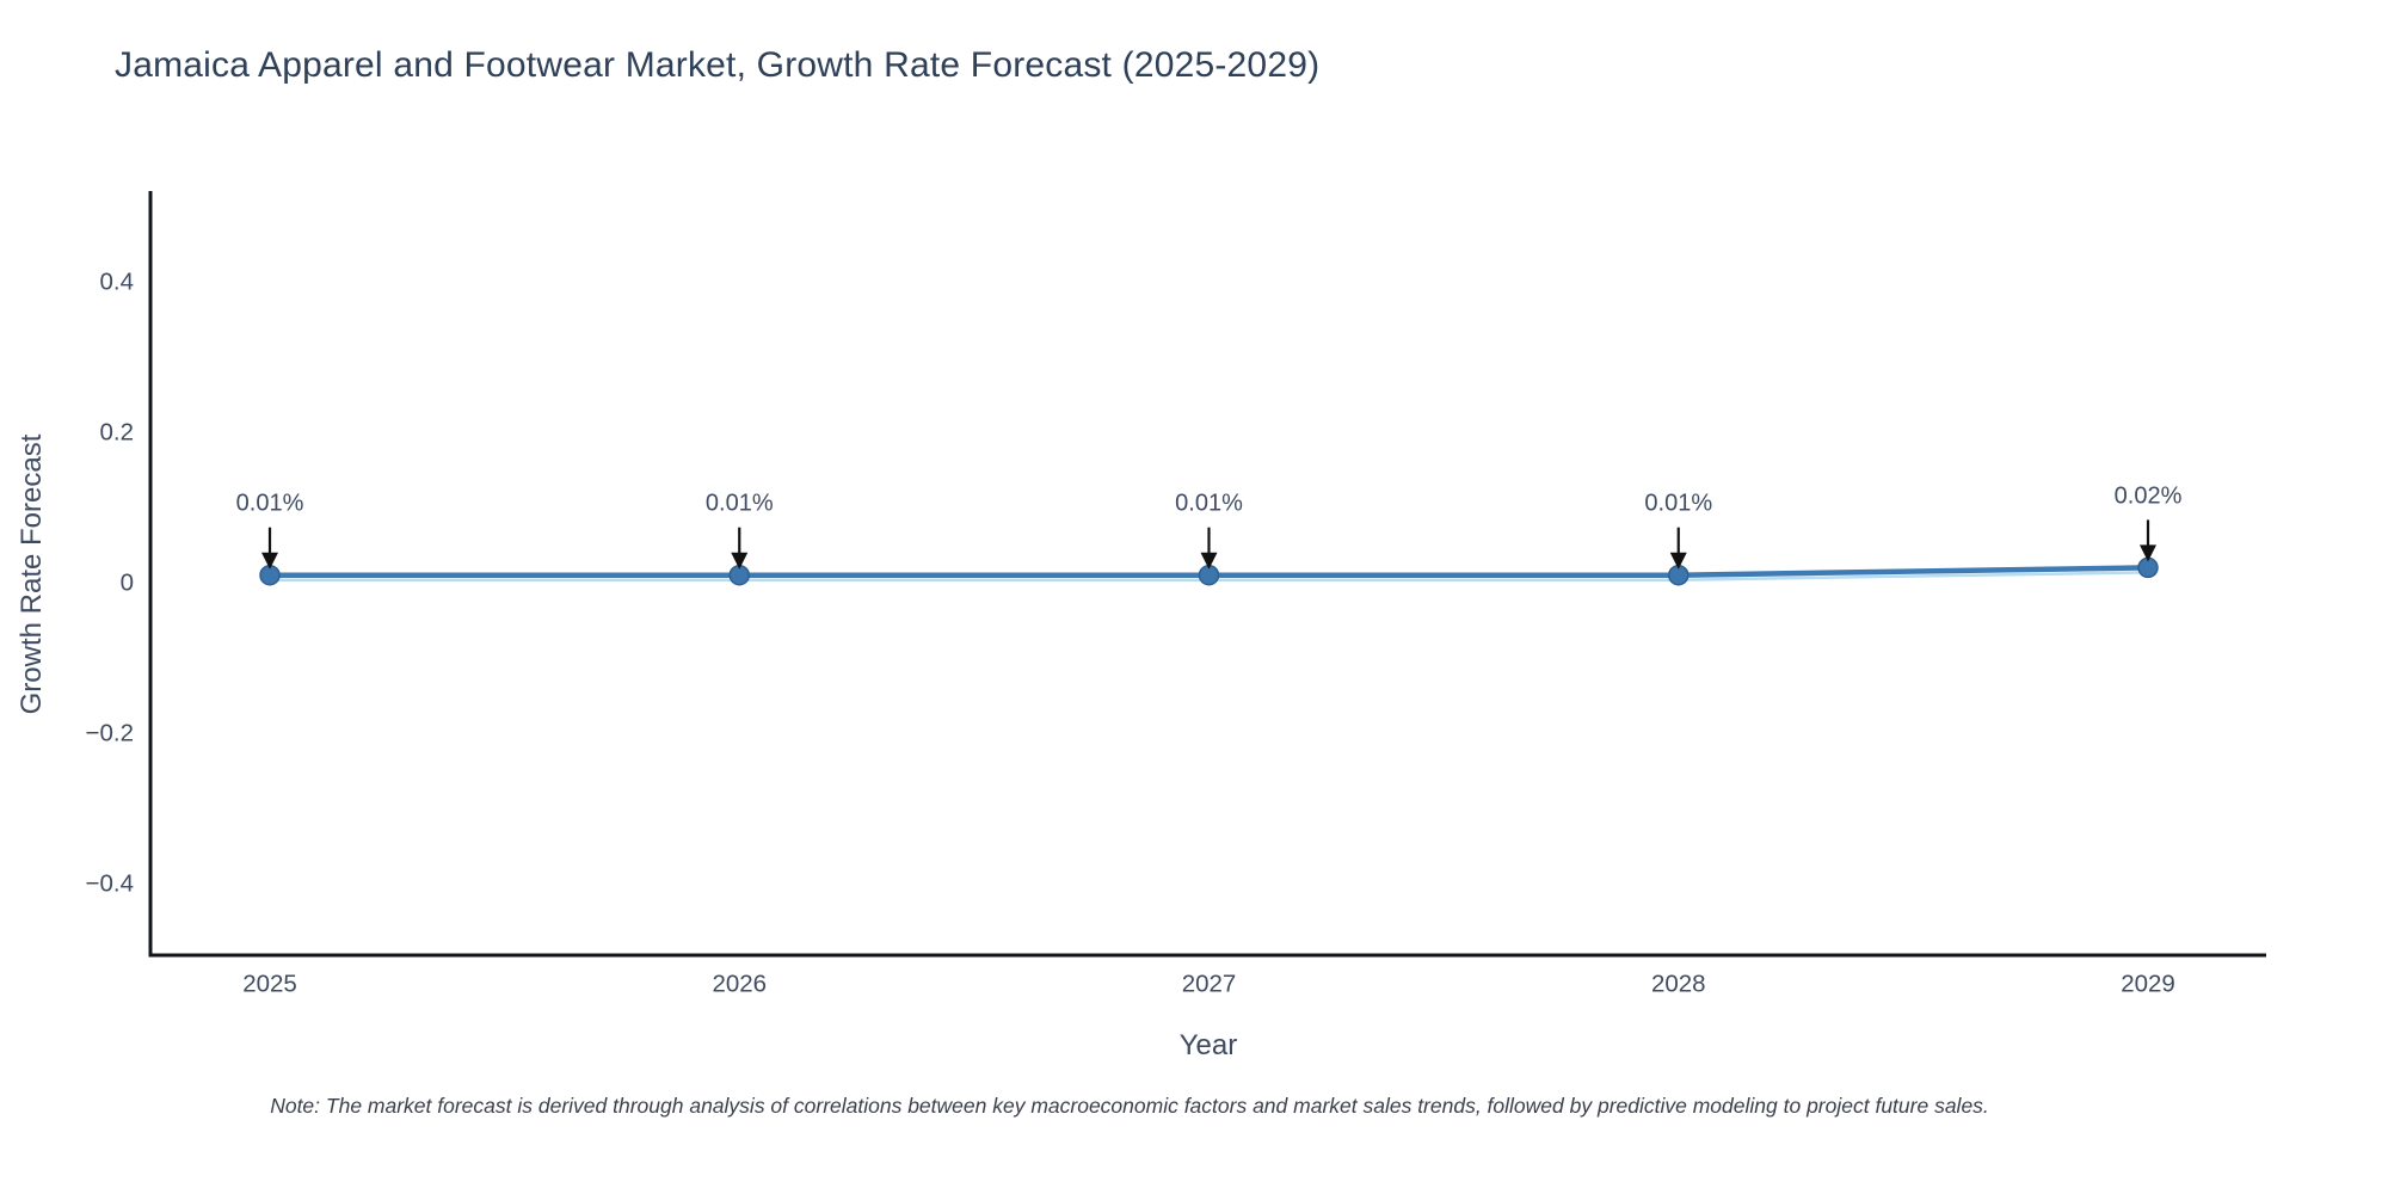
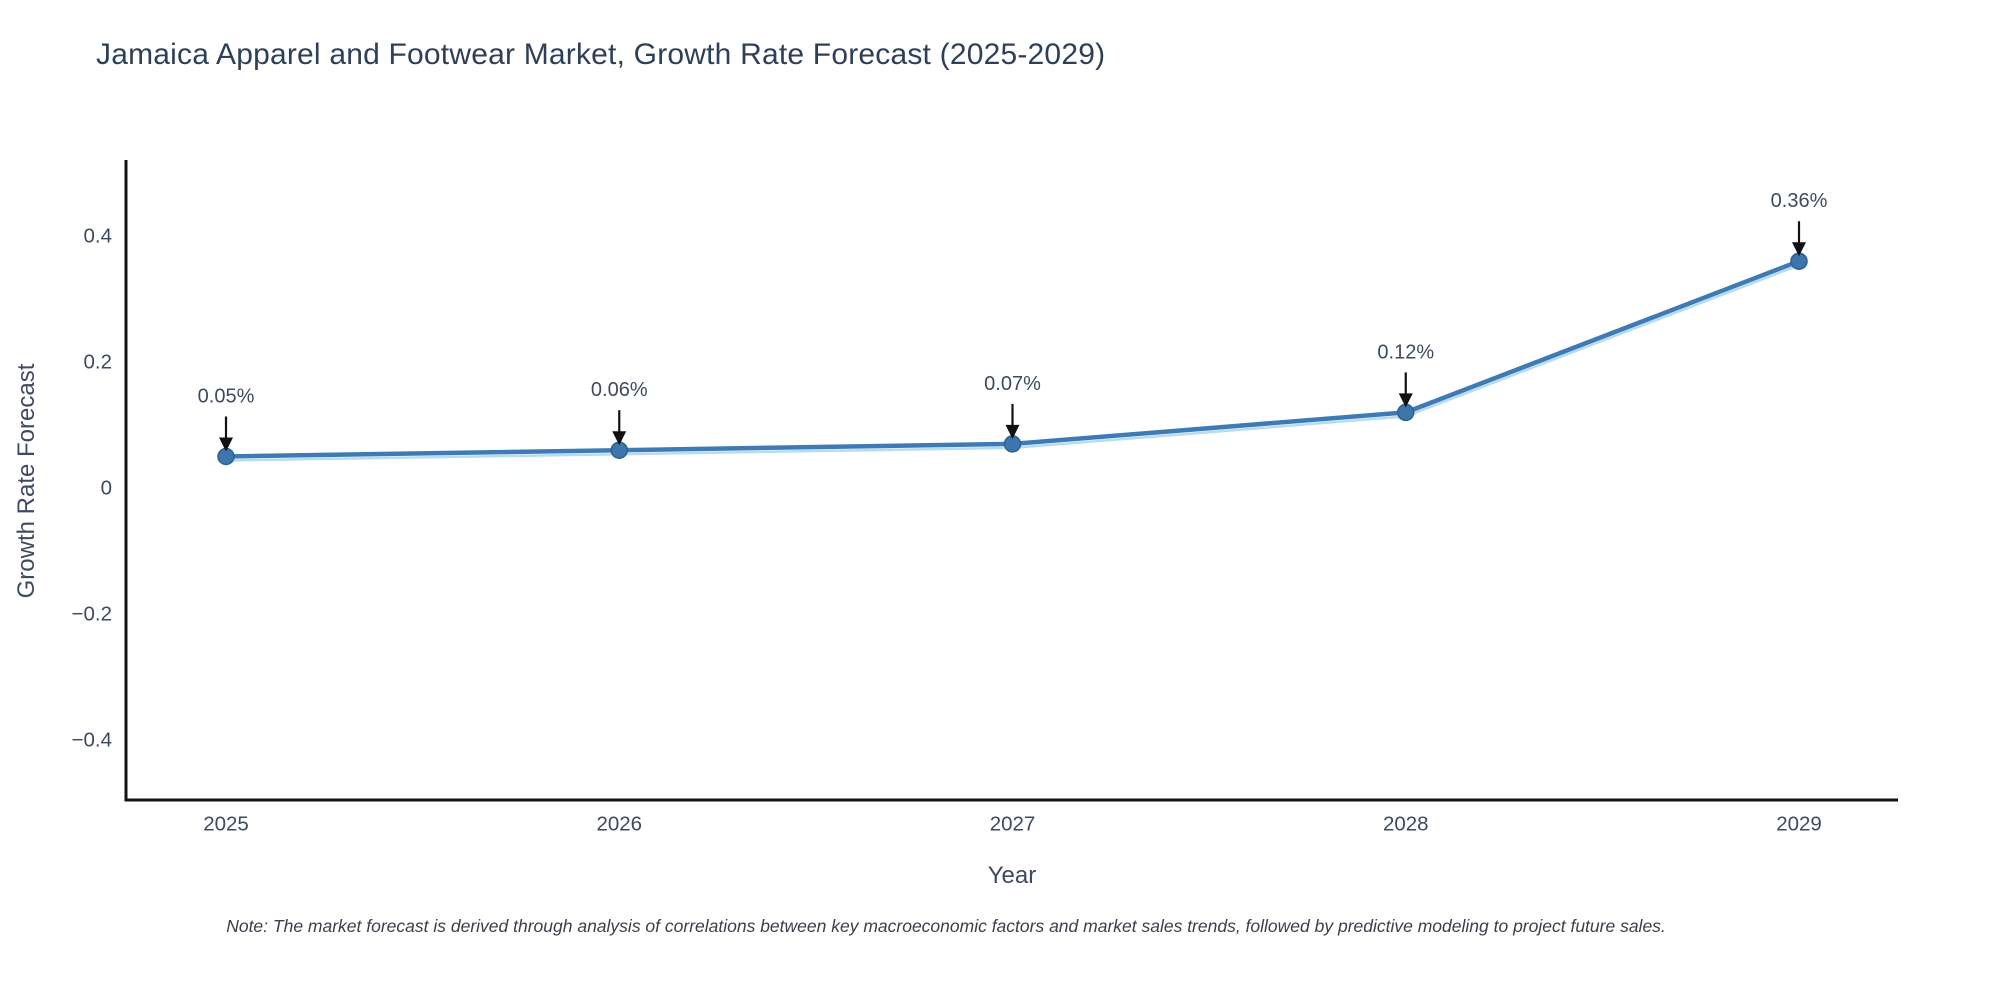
2025: 0.01% -> 0.05%
2026: 0.01% -> 0.06%
2027: 0.01% -> 0.07%
2028: 0.01% -> 0.12%
2029: 0.02% -> 0.36%
